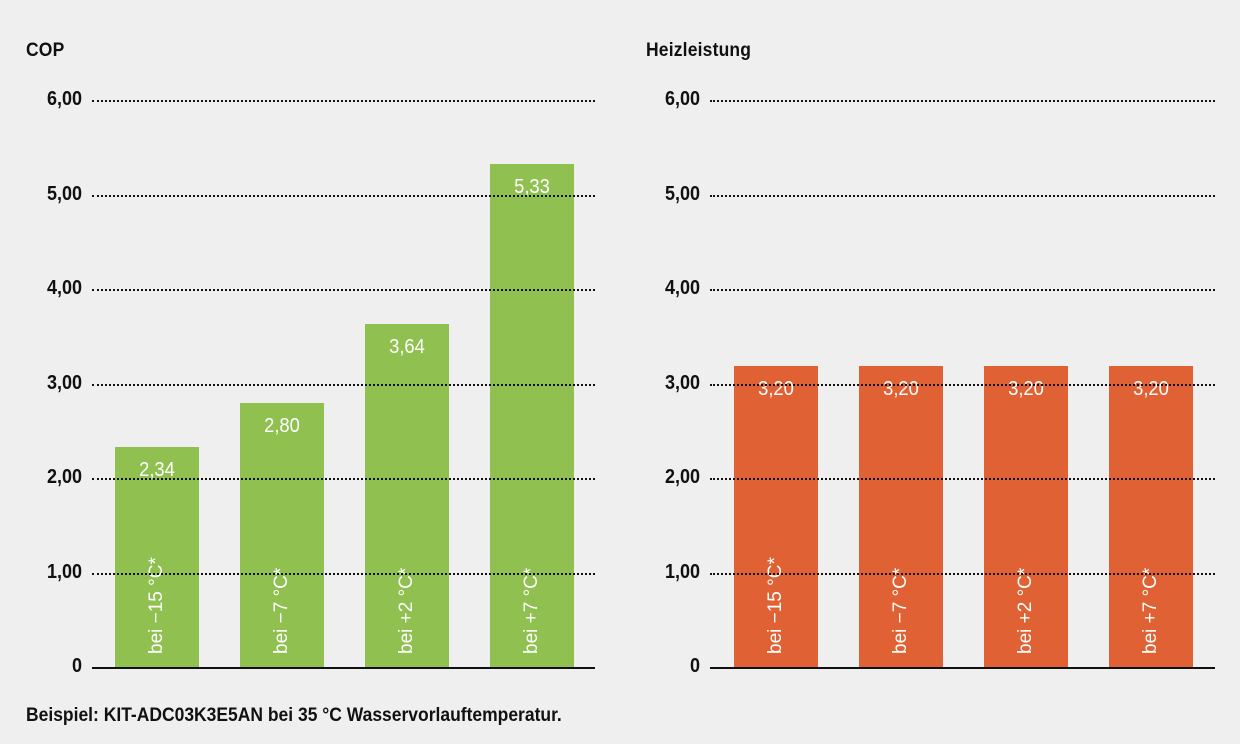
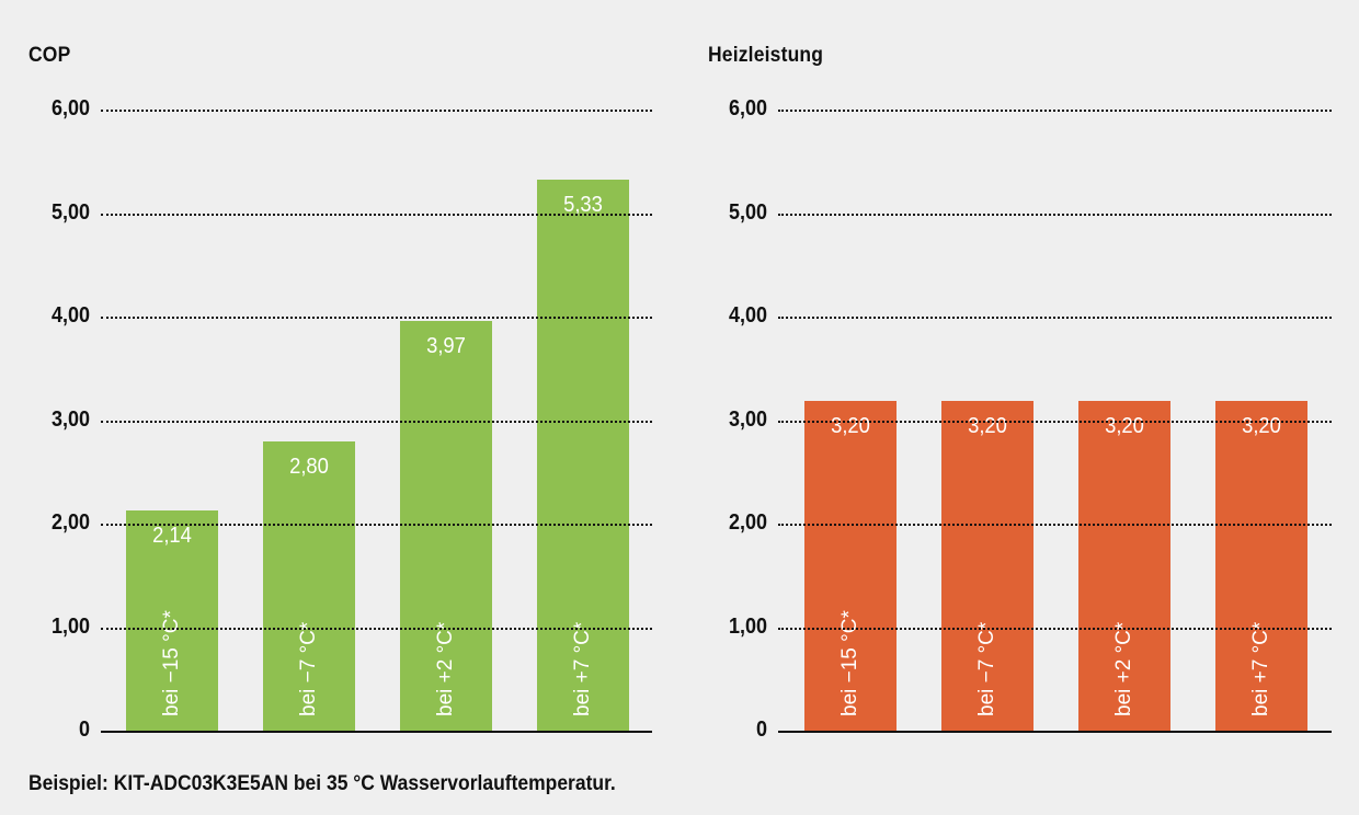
COP/bei −15 °C*: 2,34 -> 2,14
COP/bei +2 °C*: 3,64 -> 3,97
